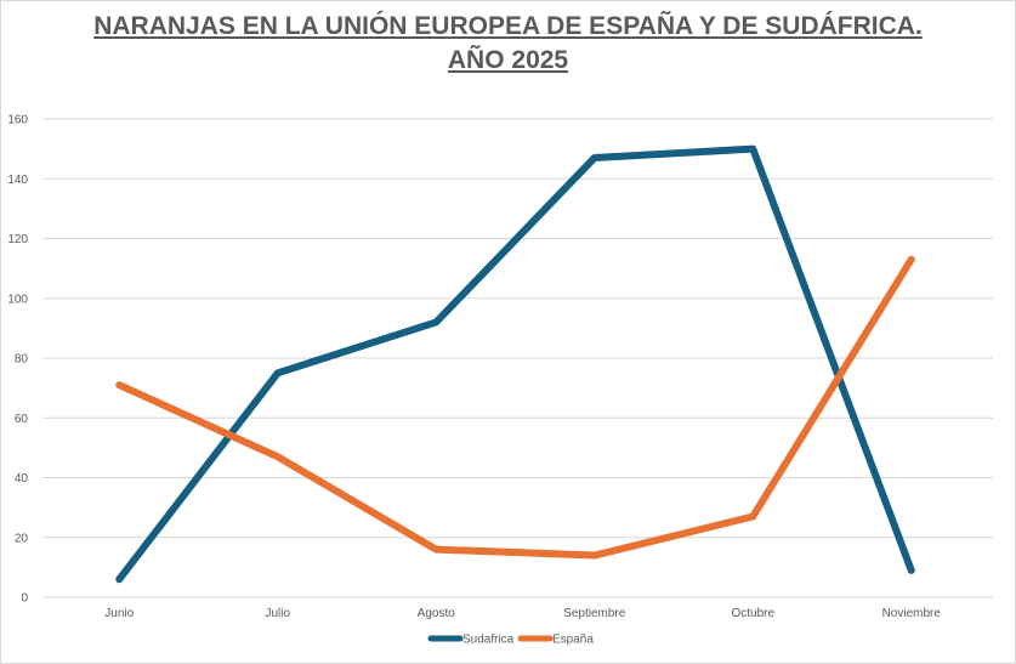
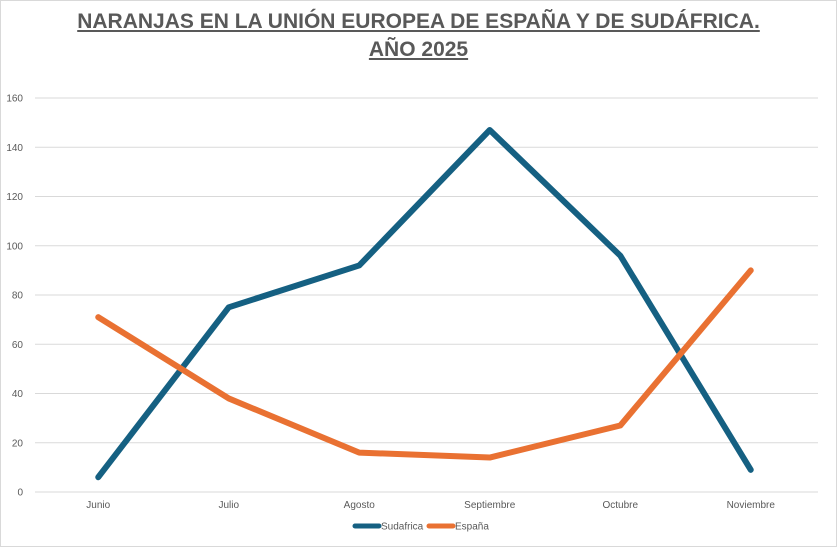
España/Julio: 47 -> 38
Sudafrica/Octubre: 150 -> 96
España/Noviembre: 113 -> 90
